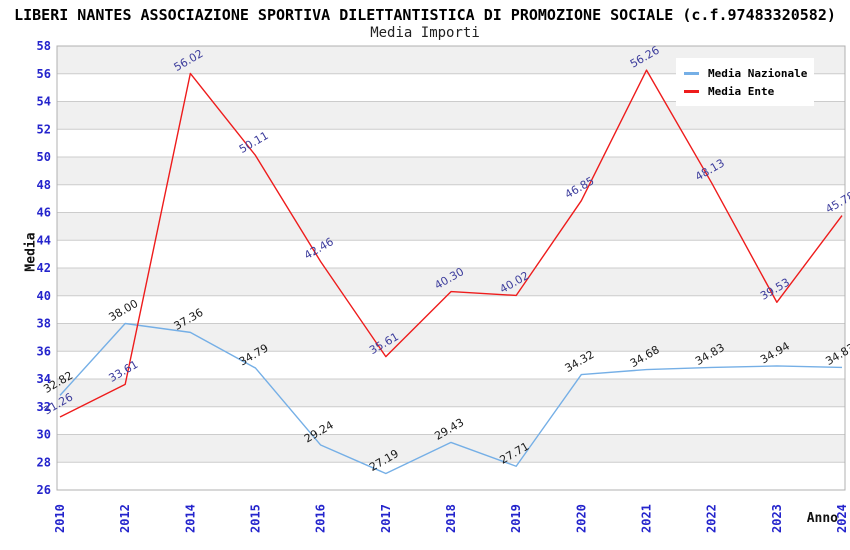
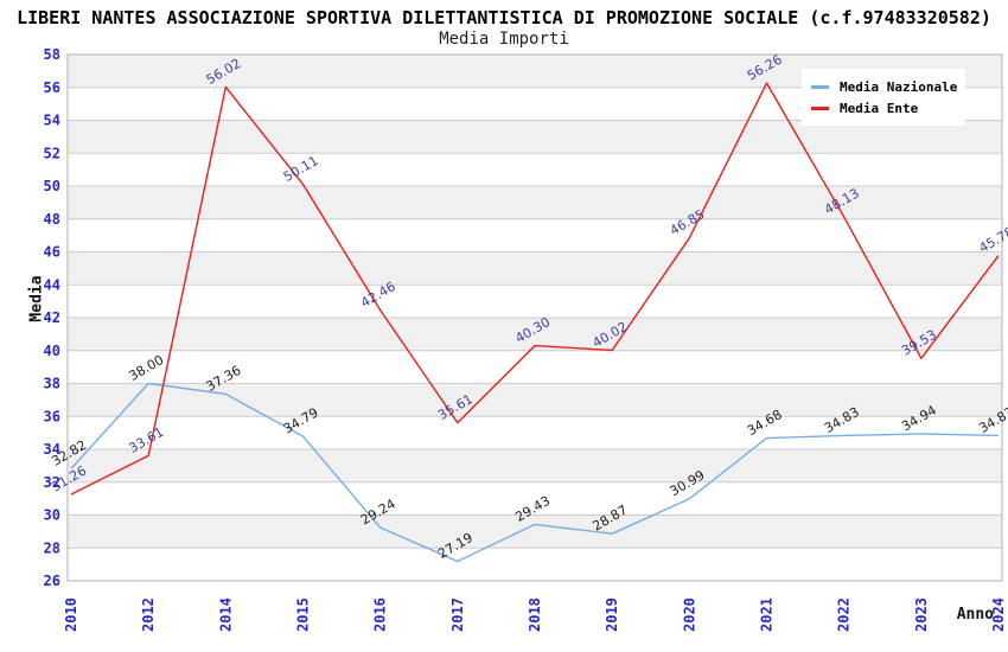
Media Nazionale/2019: 27.71 -> 28.87
Media Nazionale/2020: 34.32 -> 30.99
